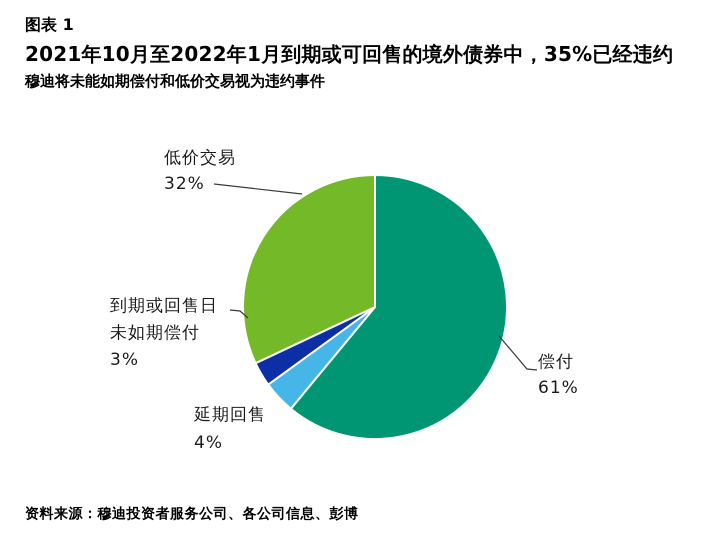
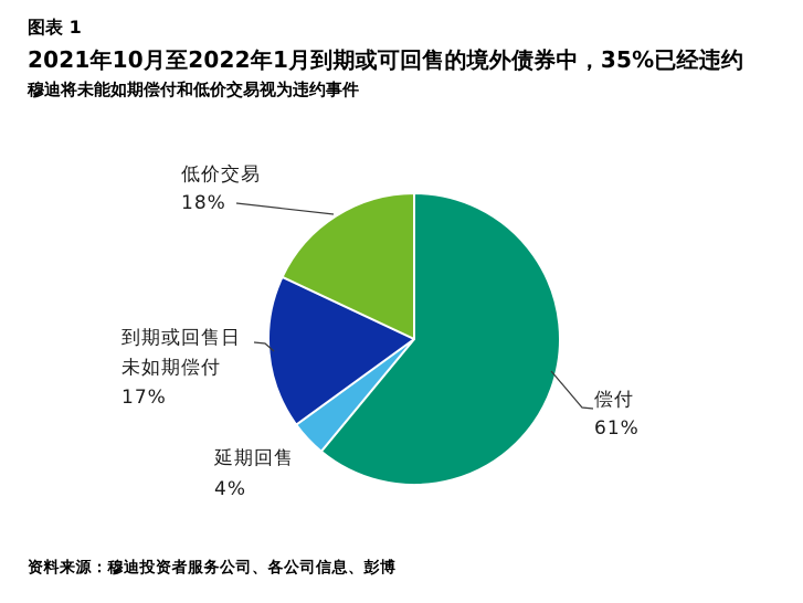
到期或回售日未如期偿付: 3% -> 17%
低价交易: 32% -> 18%
